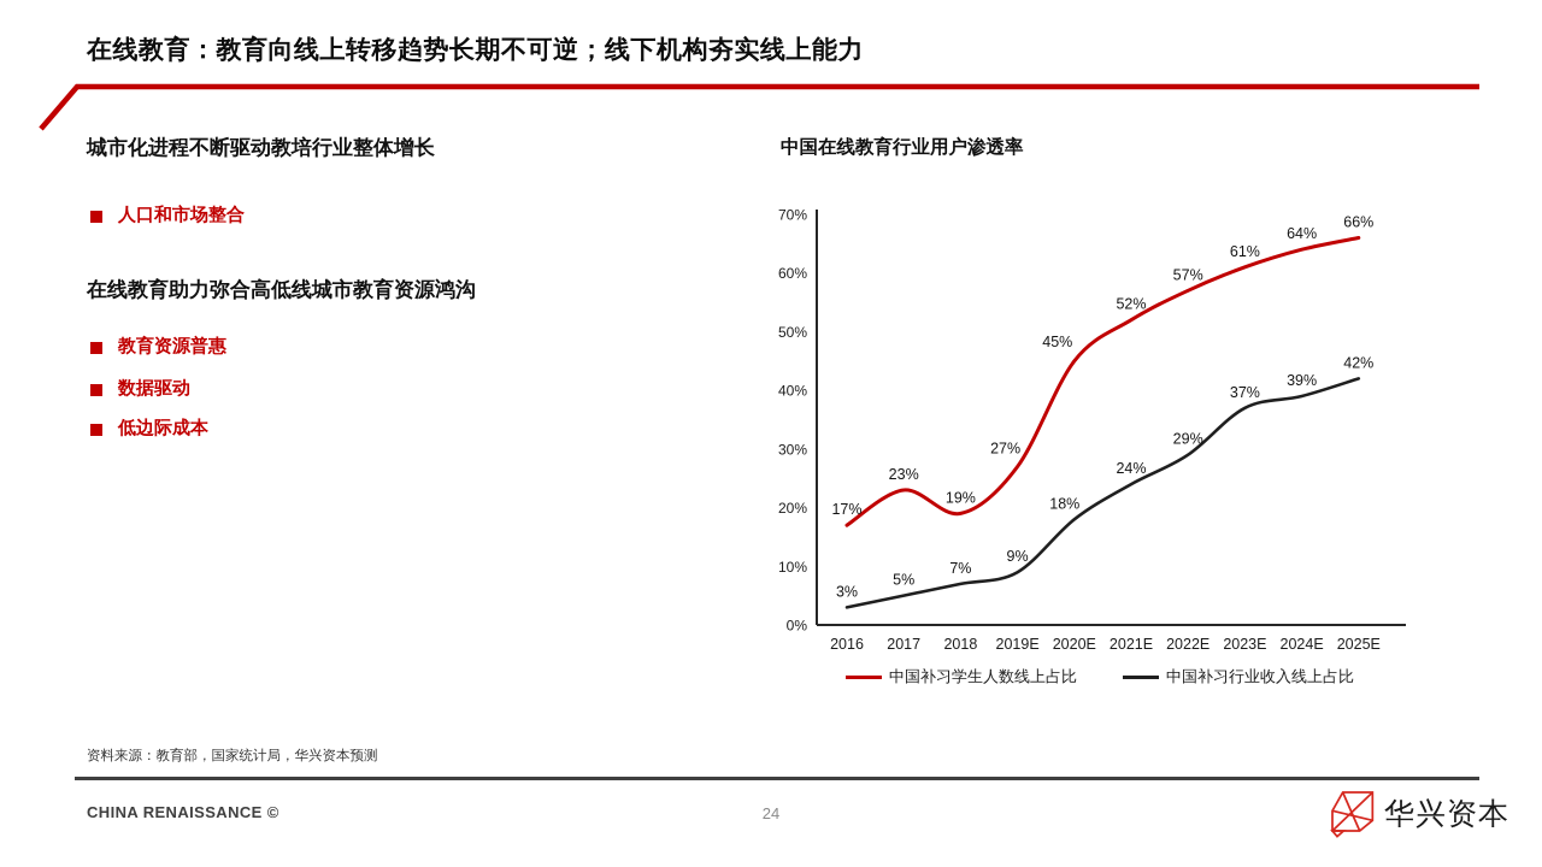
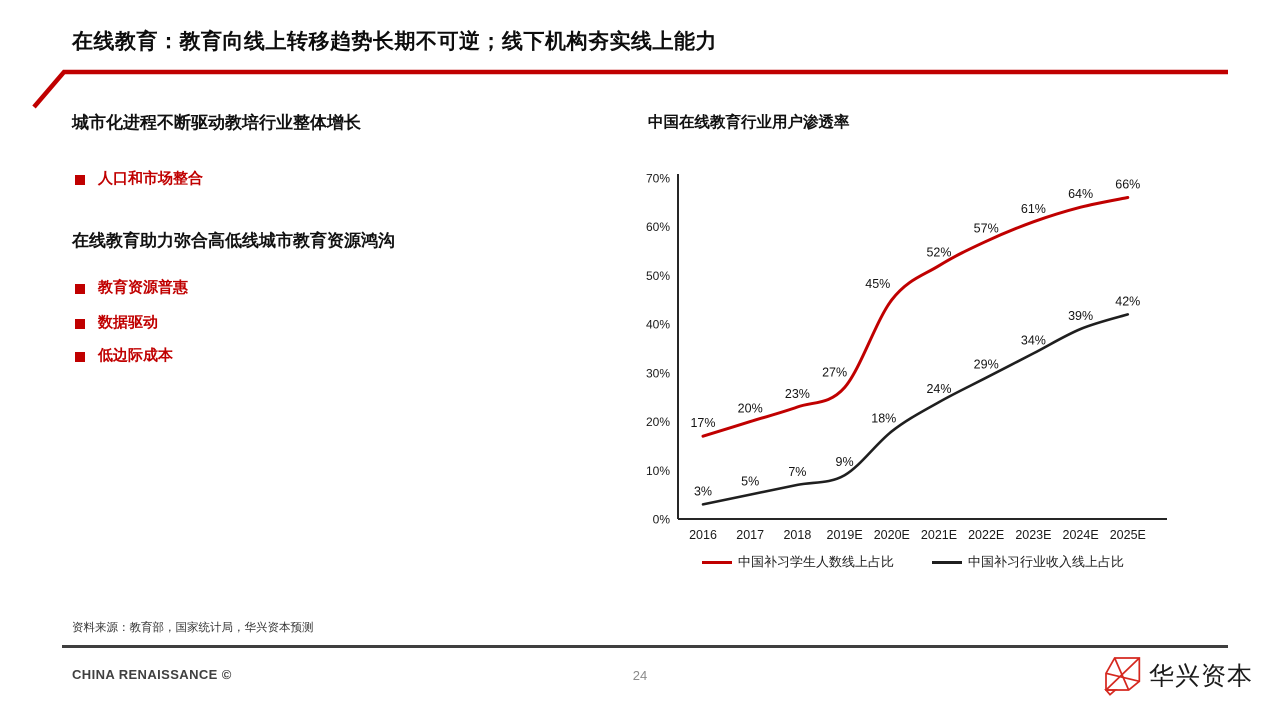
中国补习学生人数线上占比/2017: 23% -> 20%
中国补习学生人数线上占比/2018: 19% -> 23%
中国补习行业收入线上占比/2023E: 37% -> 34%
